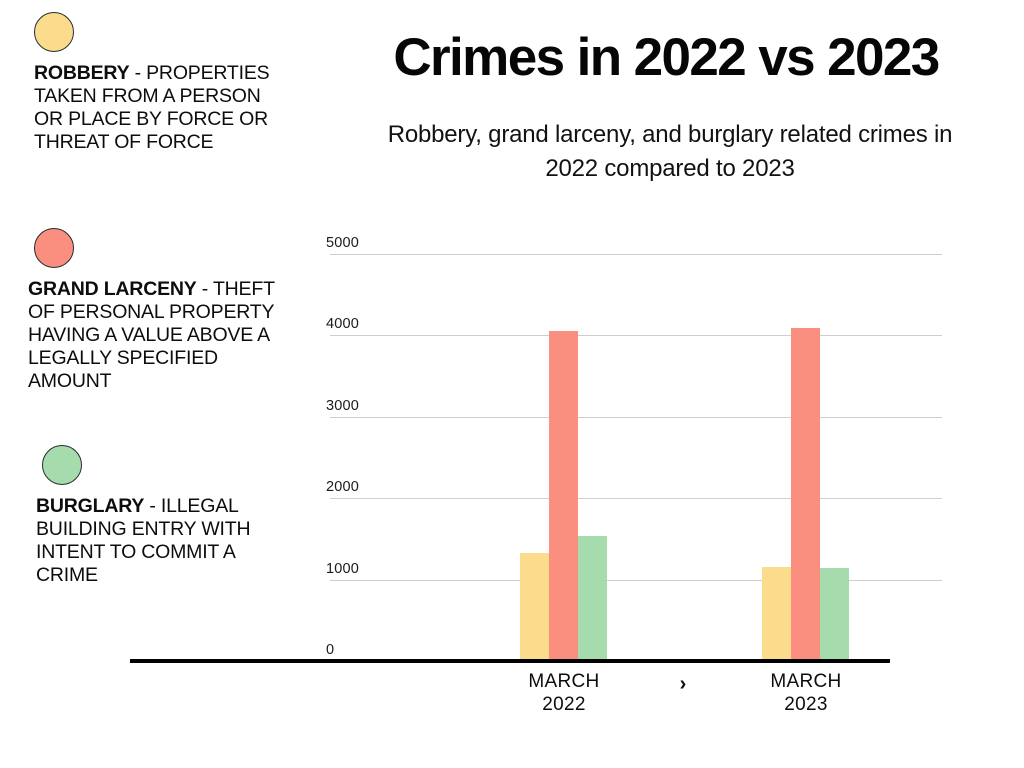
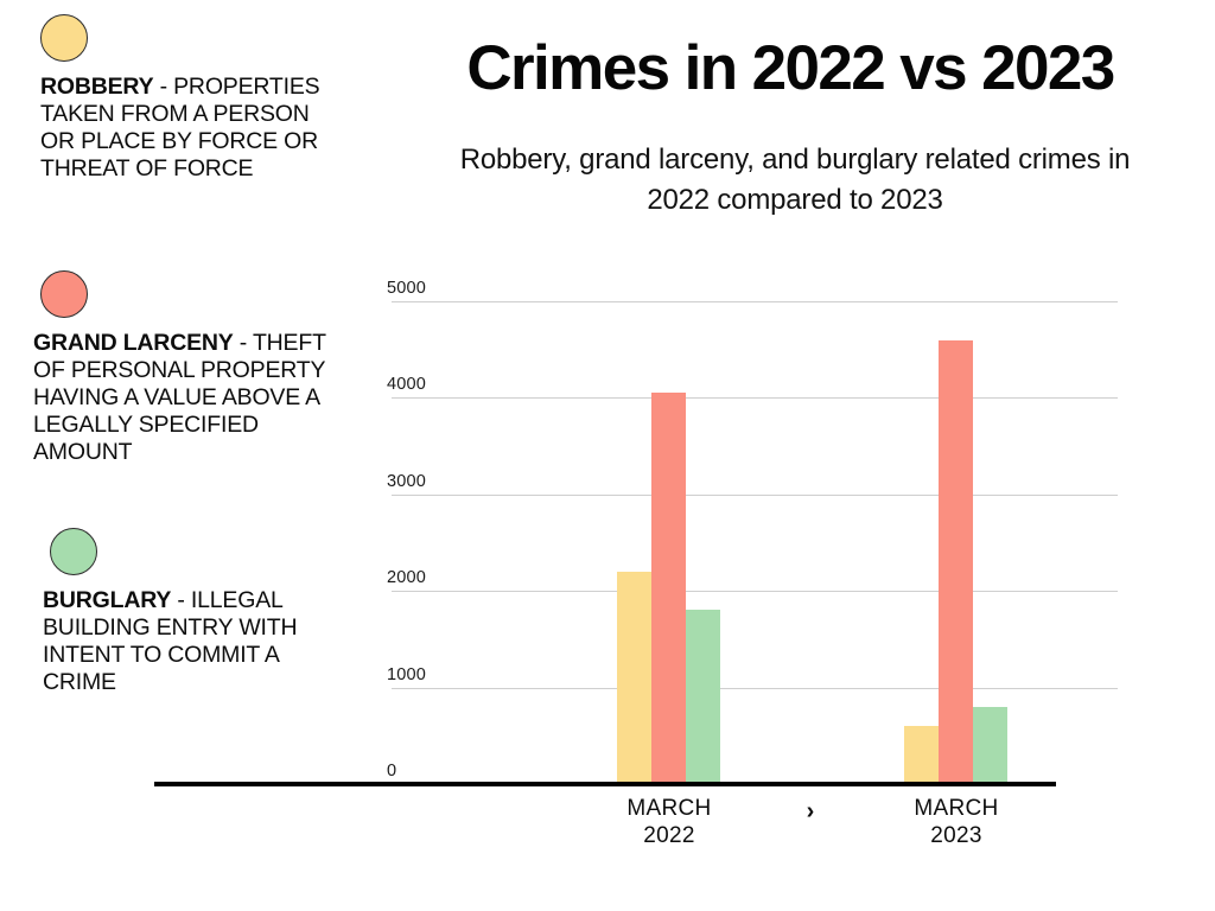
ROBBERY/MARCH 2022: 1300 -> 2200
BURGLARY/MARCH 2022: 1500 -> 1800
ROBBERY/MARCH 2023: 1200 -> 600
GRAND LARCENY/MARCH 2023: 4100 -> 4600
BURGLARY/MARCH 2023: 1100 -> 800
